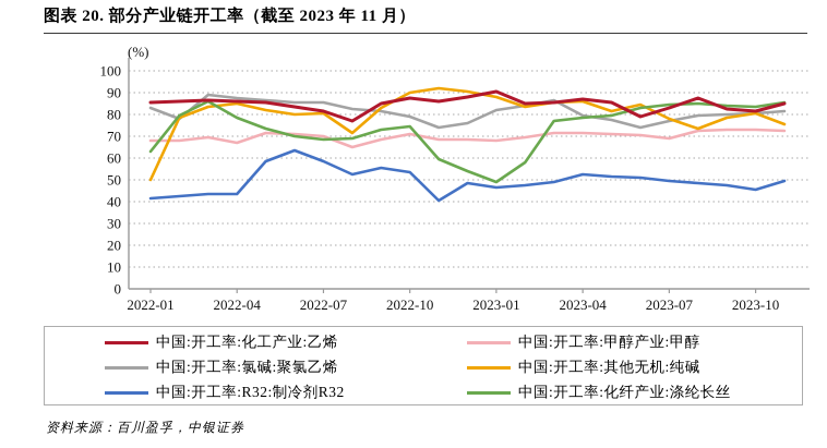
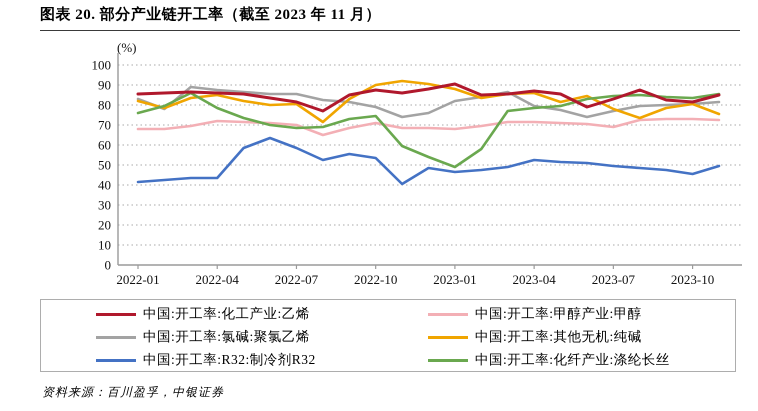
中国:开工率:其他无机:纯碱/2022-01: 50 -> 82
中国:开工率:化纤产业:涤纶长丝/2022-01: 63 -> 76
中国:开工率:甲醇产业:甲醇/2022-04: 67 -> 72
